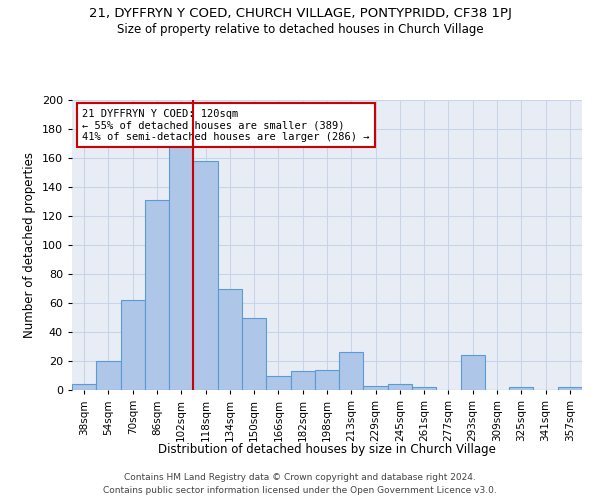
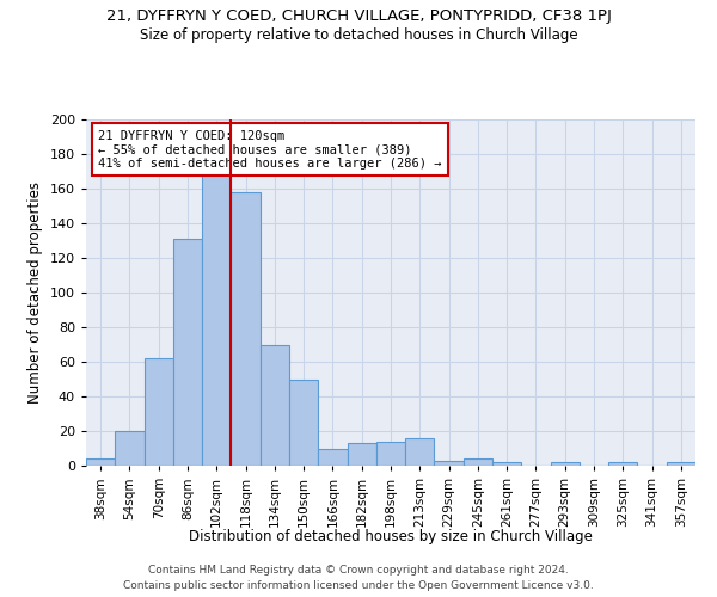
213sqm: 26 -> 16
293sqm: 24 -> 2
